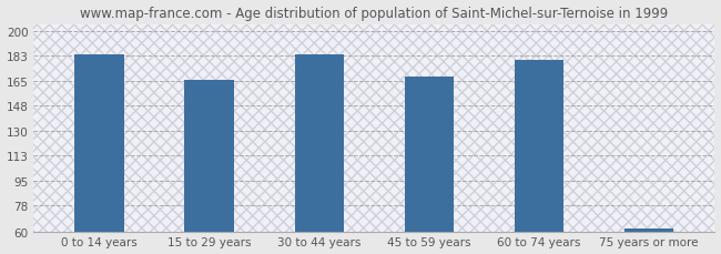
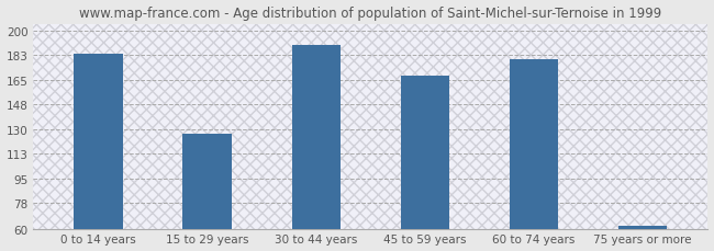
15 to 29 years: 166 -> 127
30 to 44 years: 184 -> 190
